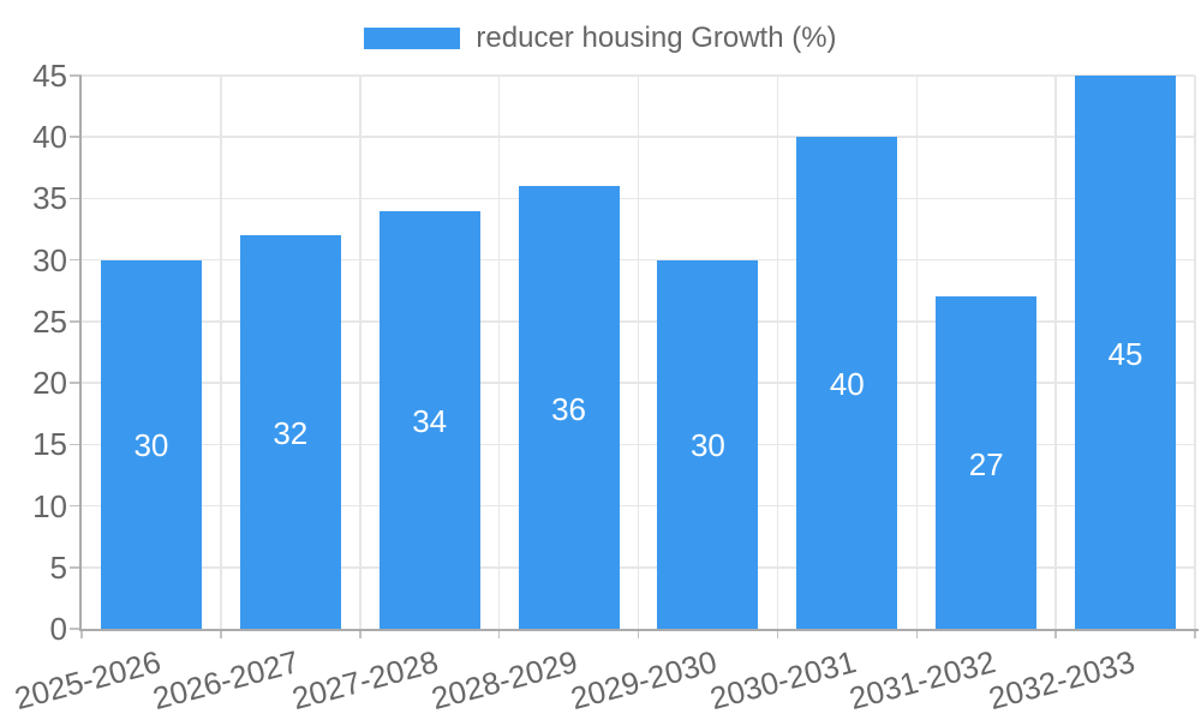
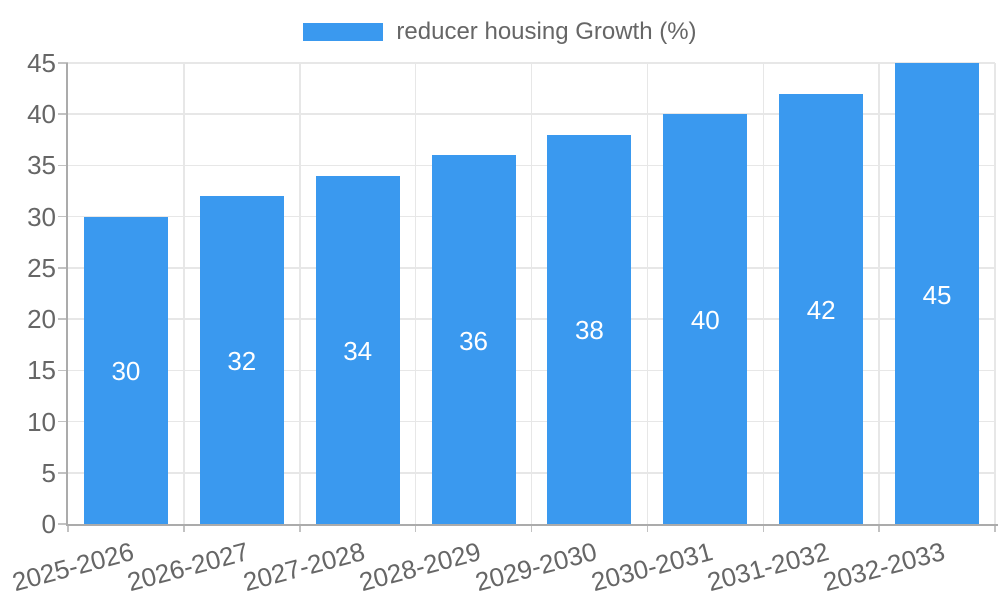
2029-2030: 30 -> 38
2031-2032: 27 -> 42
